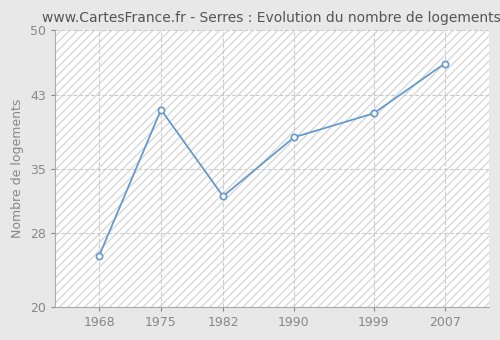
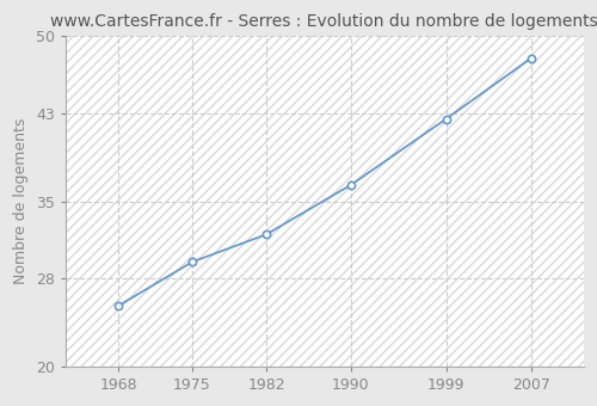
1975: 41.4 -> 29.5
1990: 38.4 -> 36.5
1999: 41.0 -> 42.5
2007: 46.4 -> 48.0
